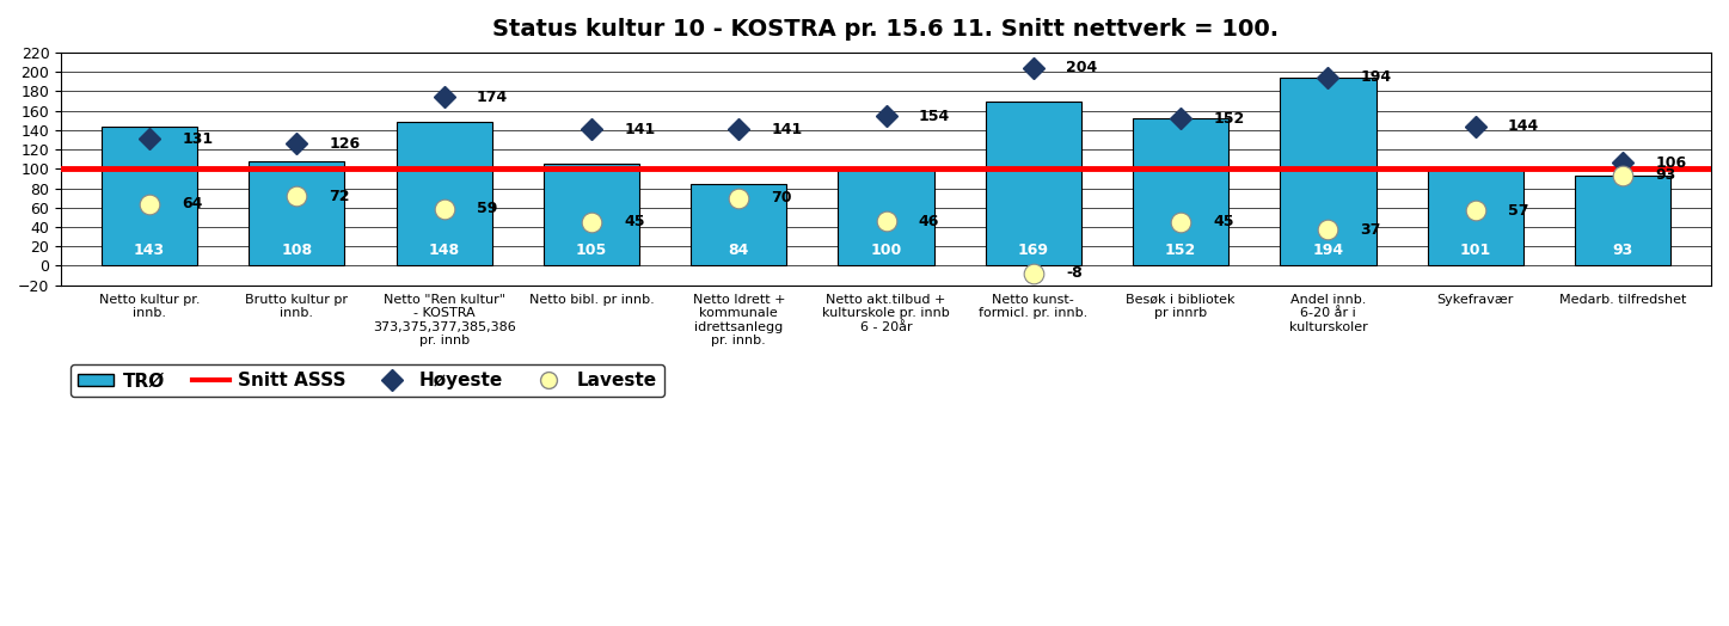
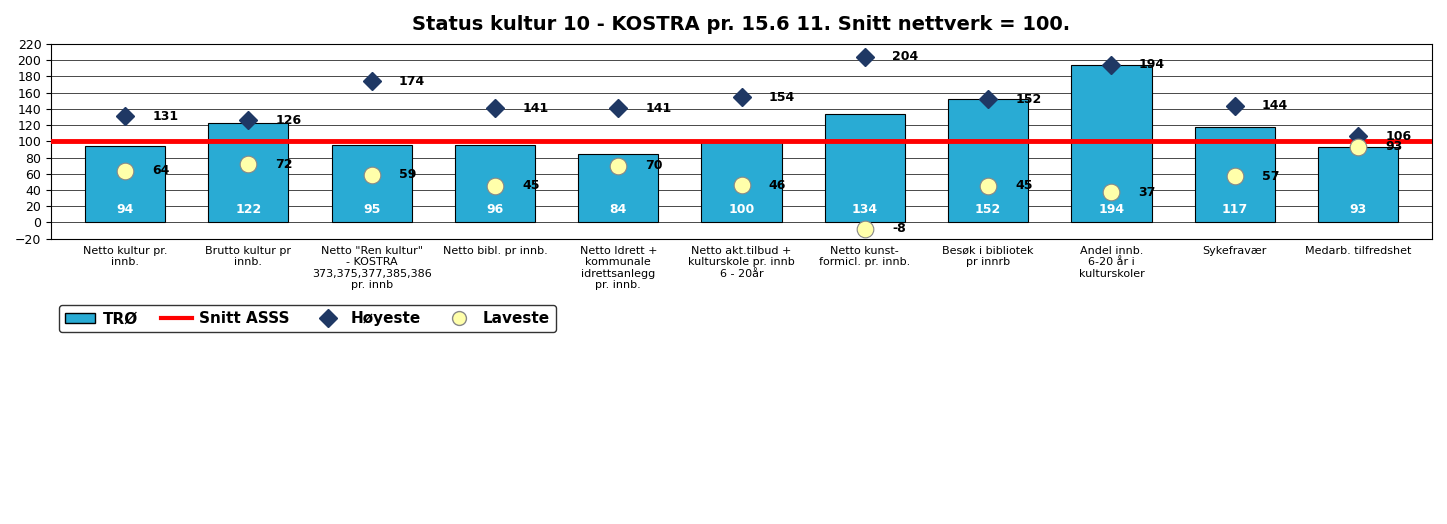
Netto kultur pr. innb.: 143 -> 94
Brutto kultur pr innb.: 108 -> 122
Netto "Ren kultur" - KOSTRA 373,375,377,385,386 pr. innb: 148 -> 95
Netto bibl. pr innb.: 105 -> 96
Netto kunst- formicl. pr. innb.: 169 -> 134
Sykefravær: 101 -> 117
